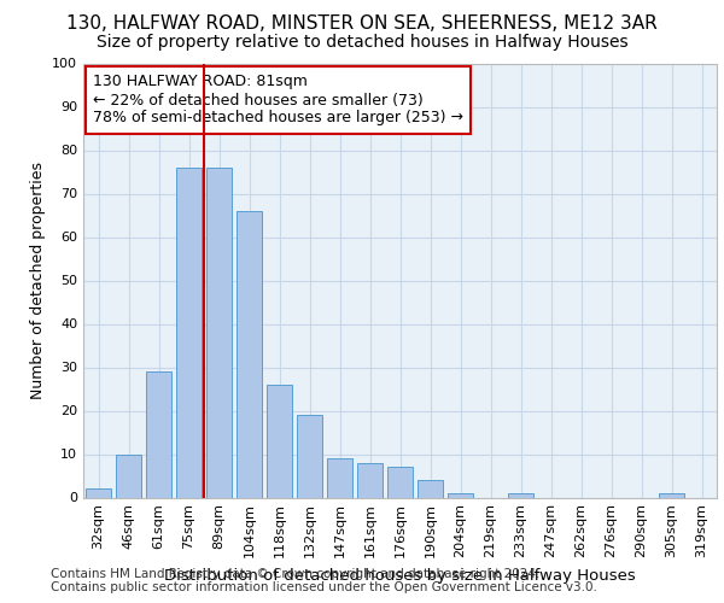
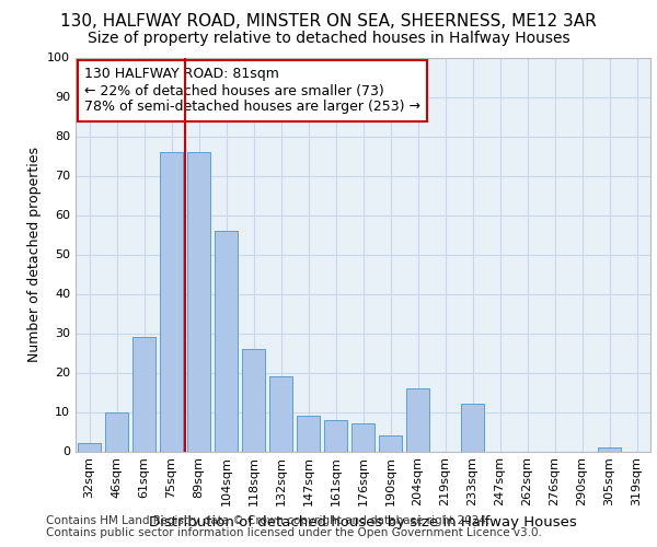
104sqm: 66 -> 56
204sqm: 1 -> 16
233sqm: 1 -> 12
